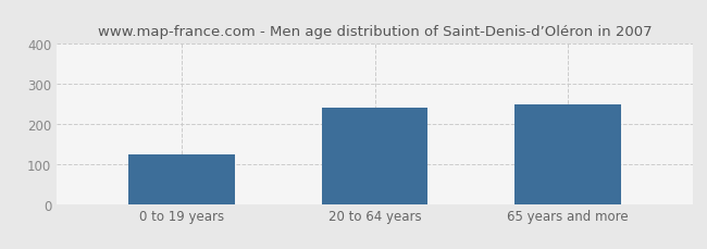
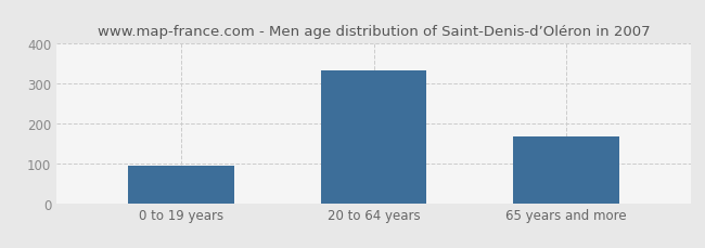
0 to 19 years: 125 -> 93
20 to 64 years: 240 -> 332
65 years and more: 250 -> 168
